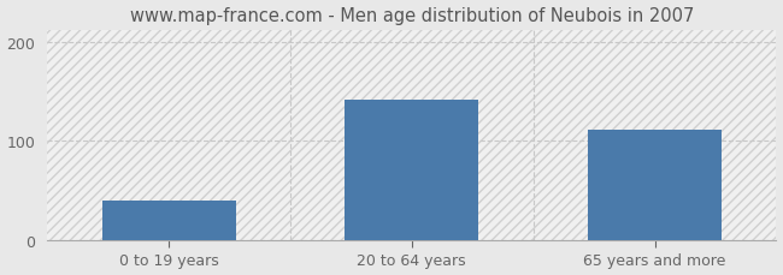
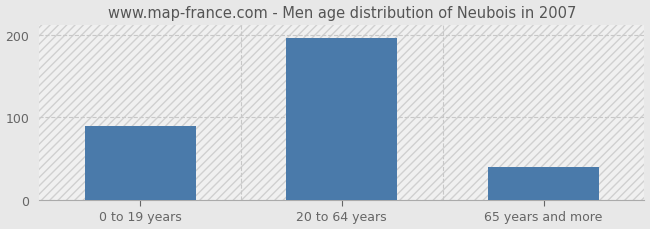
0 to 19 years: 40 -> 90
20 to 64 years: 142 -> 196
65 years and more: 112 -> 40
